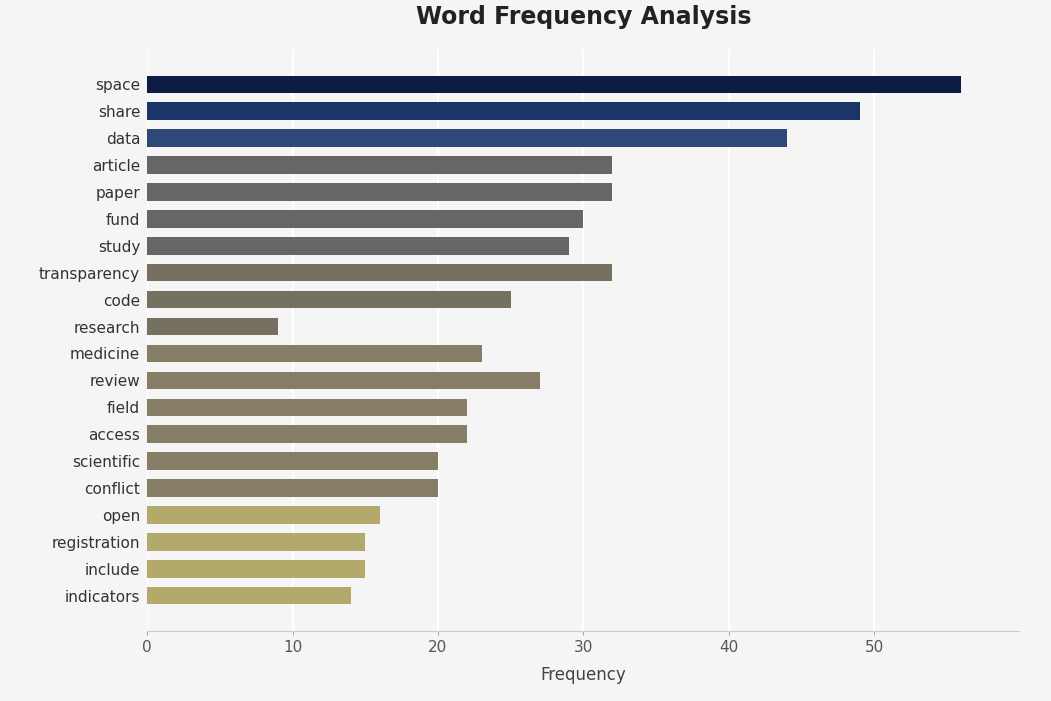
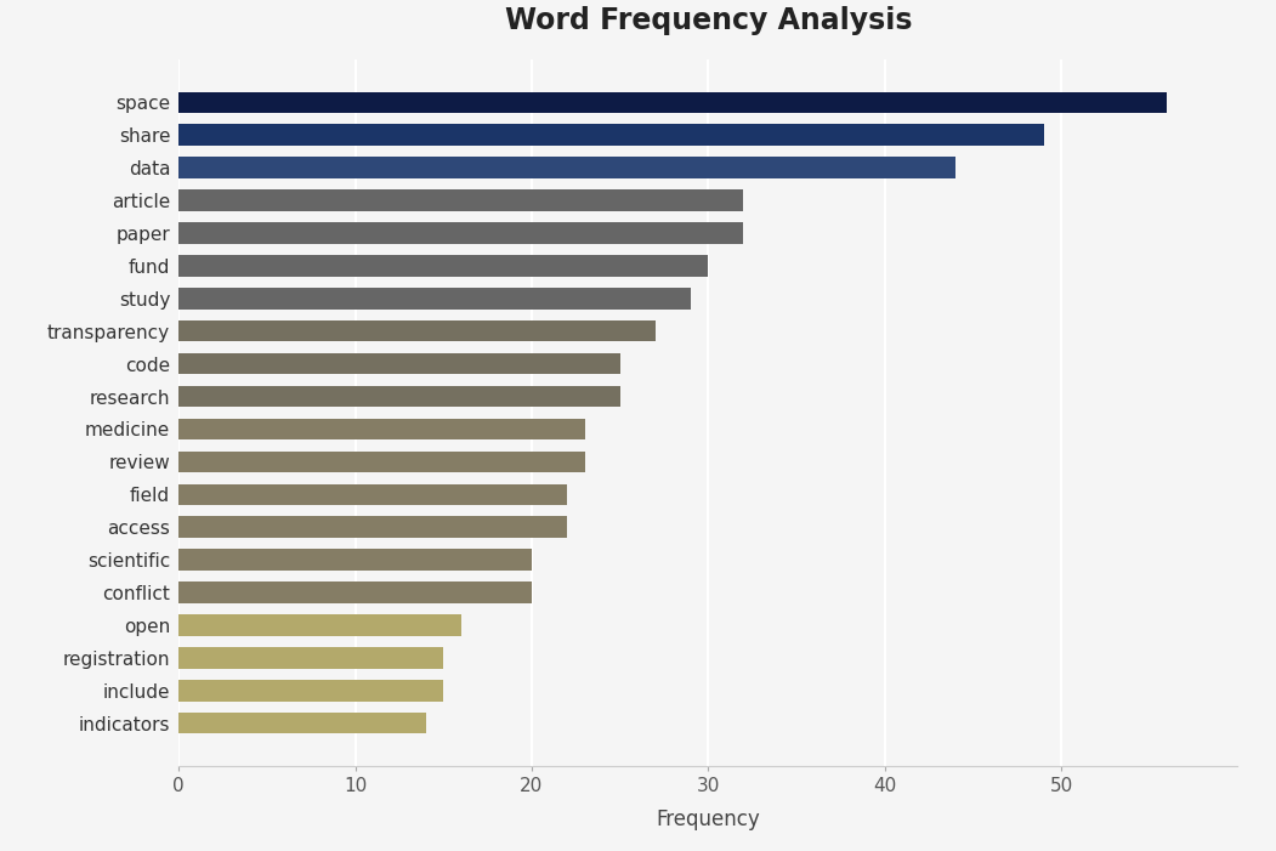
transparency: 32 -> 27
research: 9 -> 25
review: 27 -> 23
